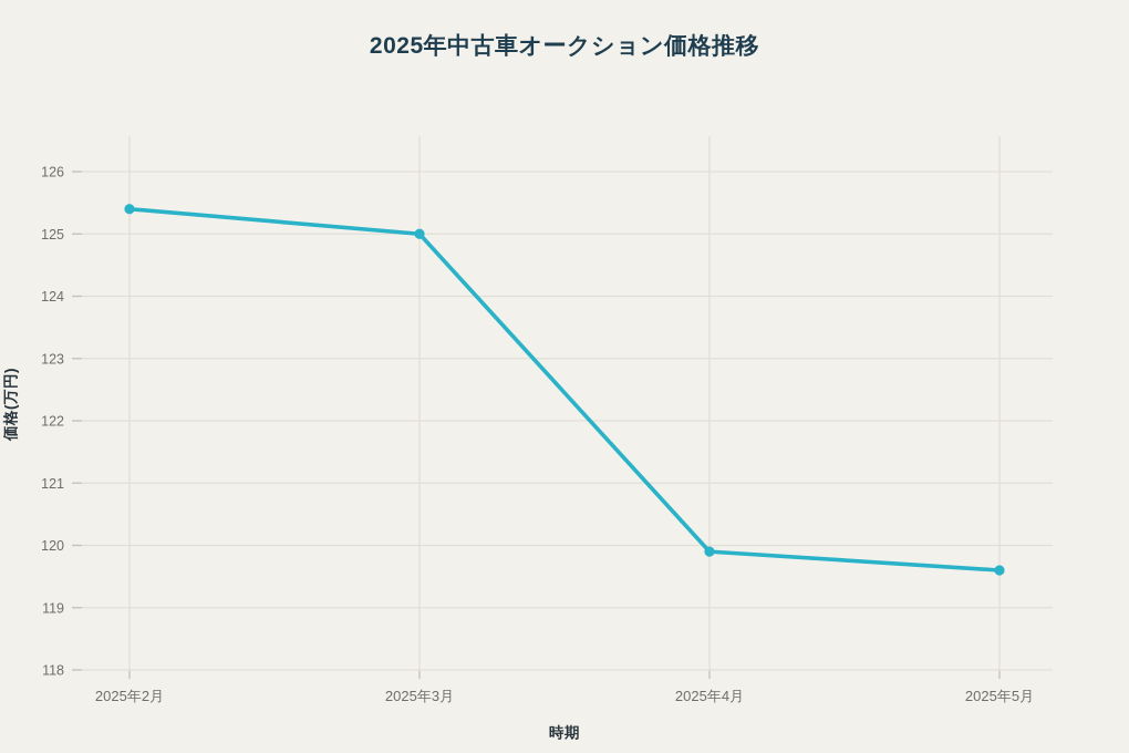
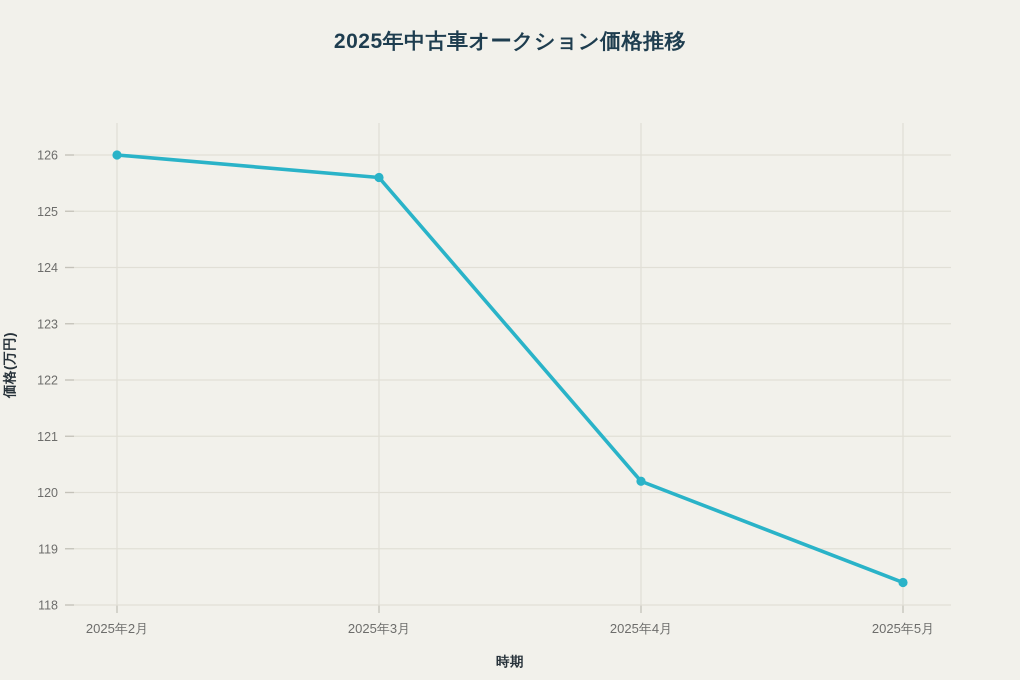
2025年2月: 125.4 -> 126.0
2025年3月: 125.0 -> 125.6
2025年4月: 119.9 -> 120.2
2025年5月: 119.6 -> 118.4
